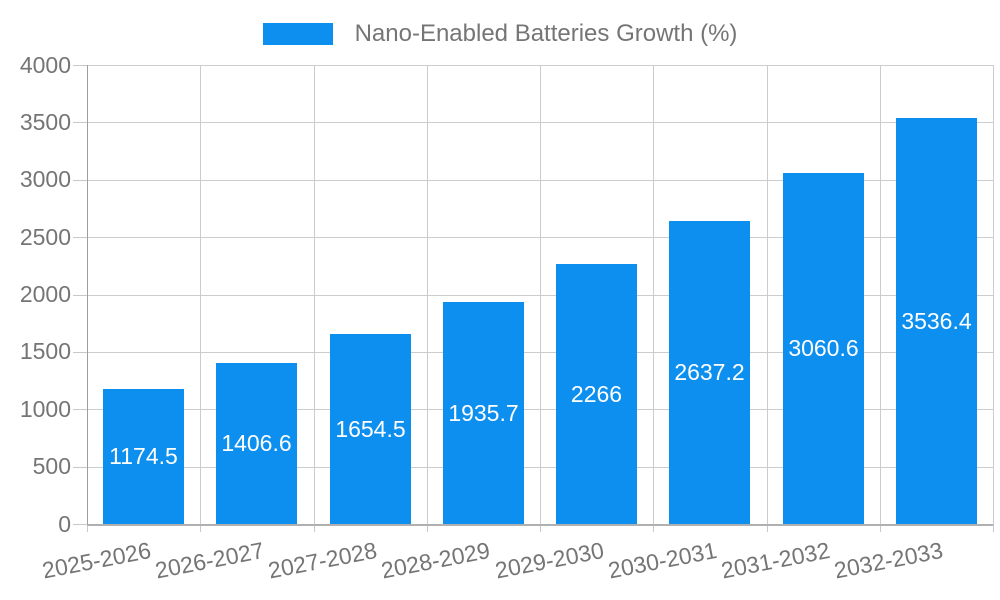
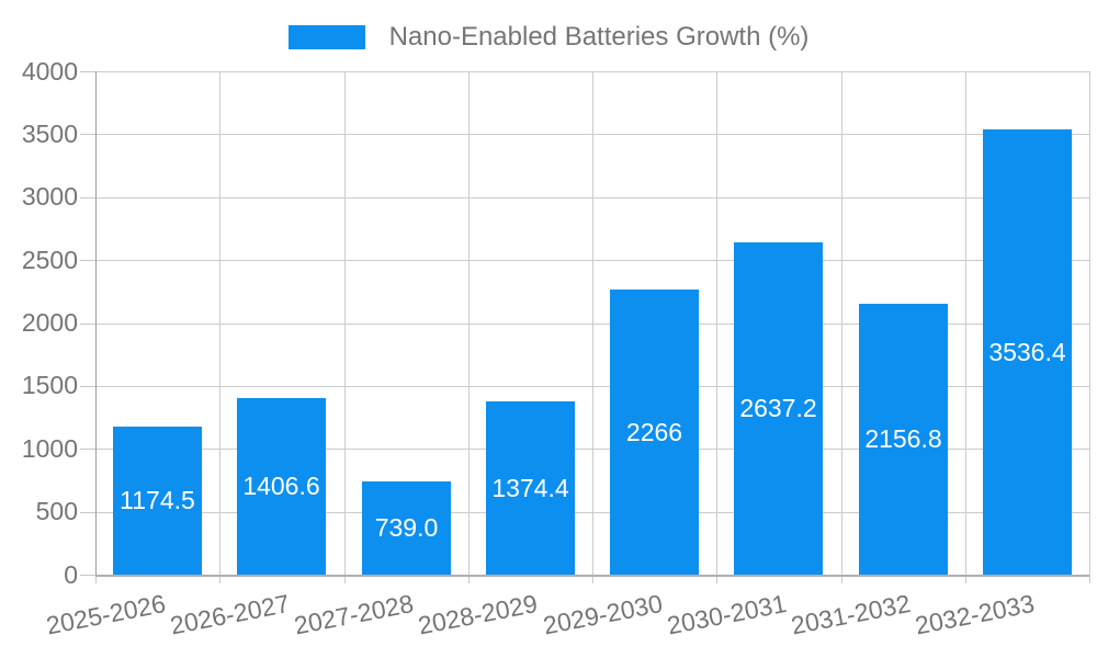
2027-2028: 1654.5 -> 739.0
2028-2029: 1935.7 -> 1374.4
2031-2032: 3060.6 -> 2156.8
